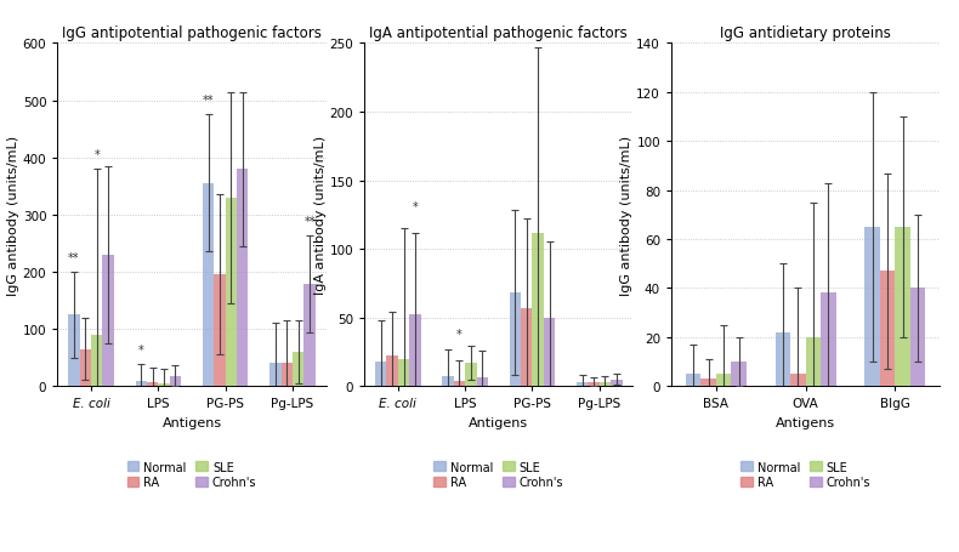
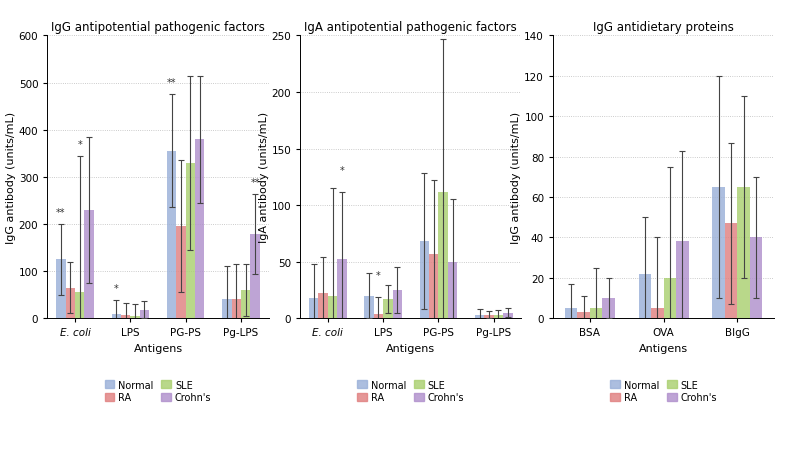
IgG antipotential pathogenic factors/SLE/E. coli: 90 -> 55
IgA antipotential pathogenic factors/Normal/LPS: 7 -> 20
IgA antipotential pathogenic factors/Crohn's/LPS: 6 -> 25
